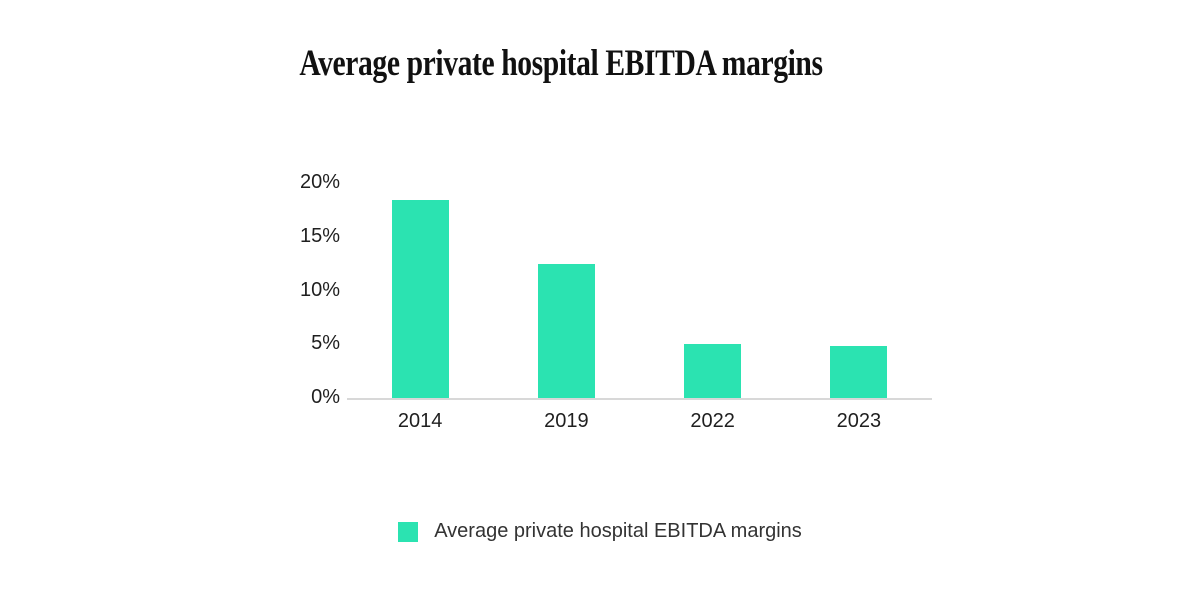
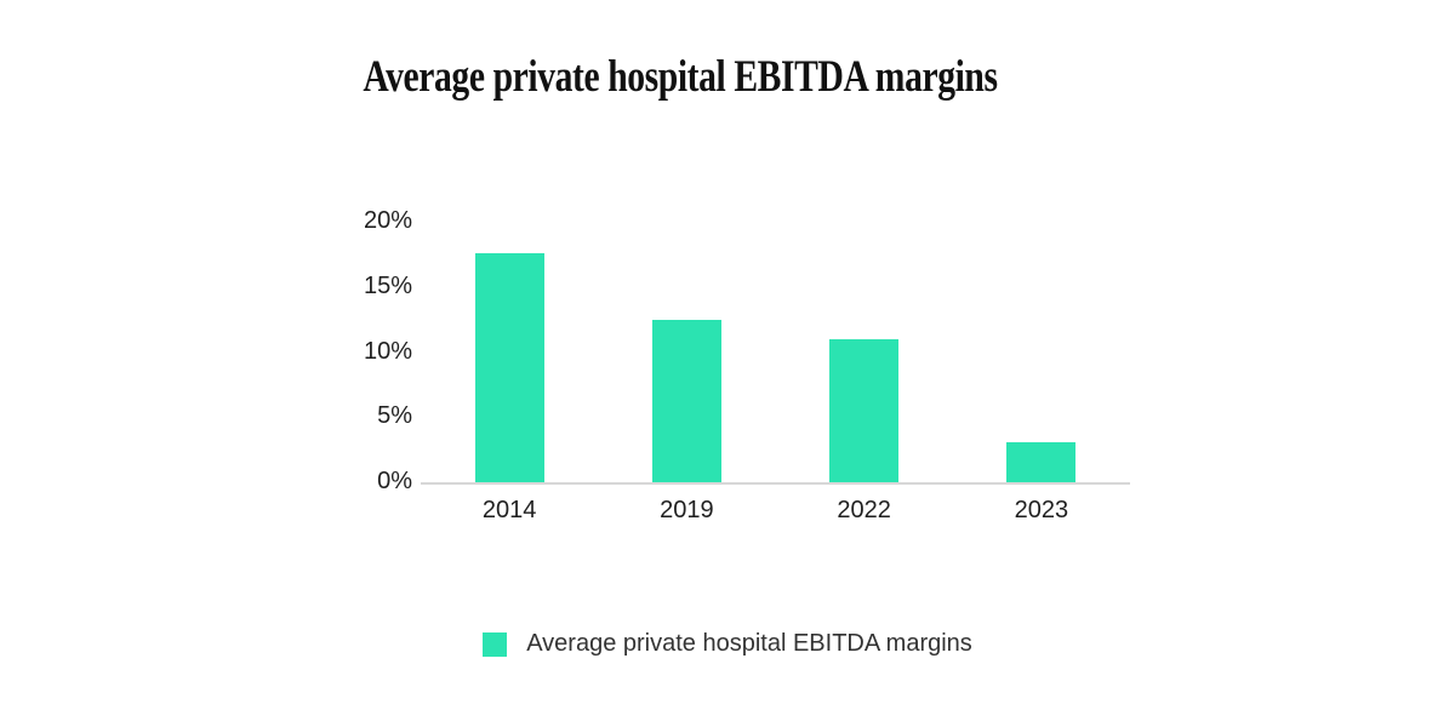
2014: 18.4% -> 17.6%
2022: 5.0% -> 11.0%
2023: 4.8% -> 3.1%
